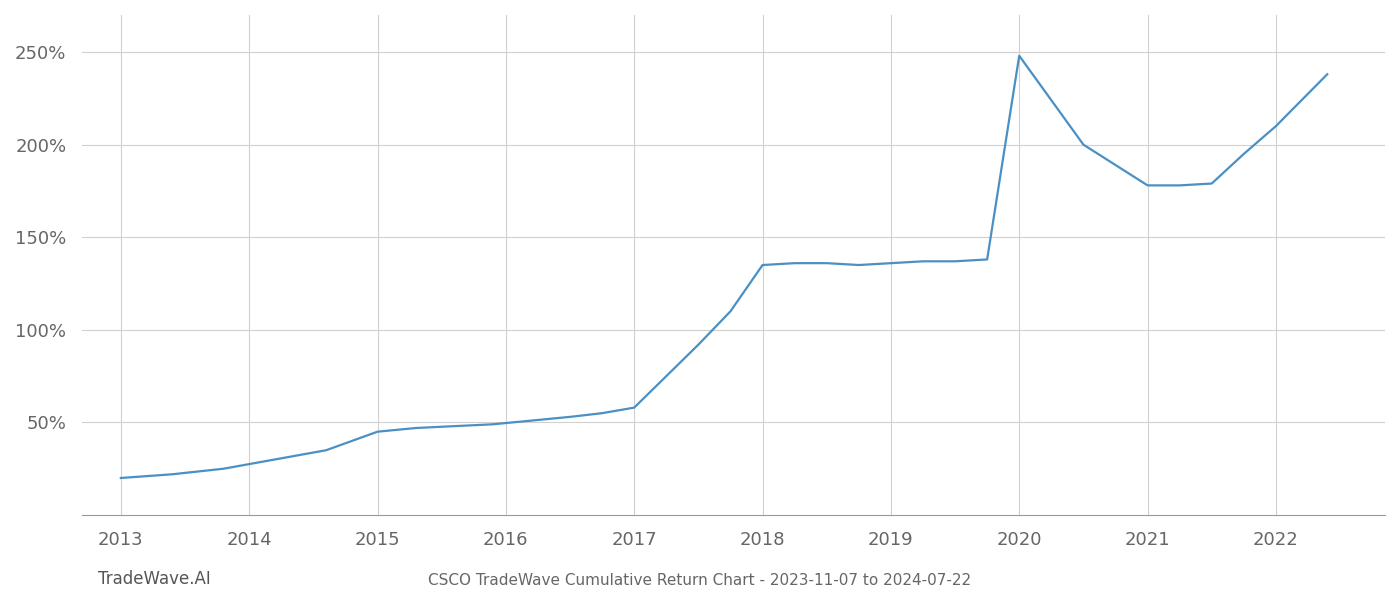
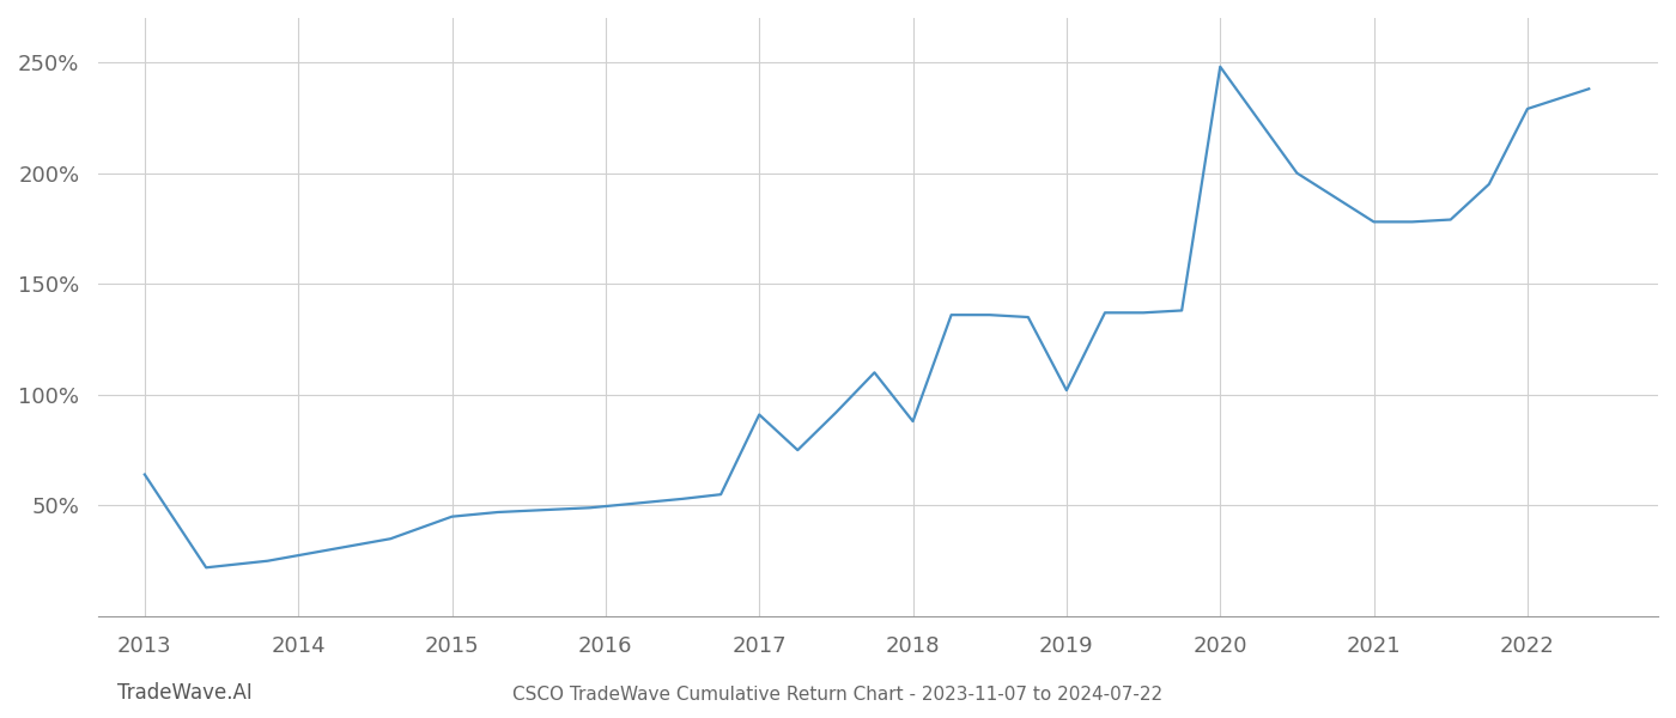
2013: 20% -> 64%
2017: 58% -> 91%
2018: 135% -> 88%
2019: 136% -> 102%
2022: 210% -> 229%
